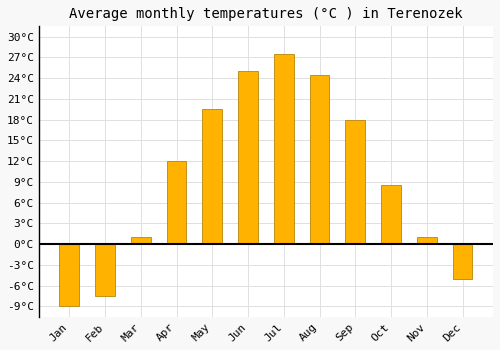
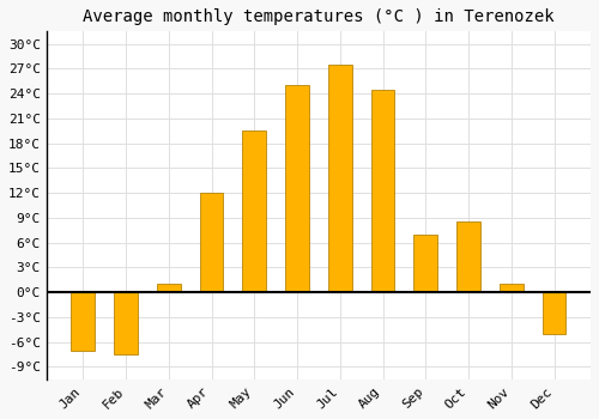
Jan: -9.0°C -> -7.0°C
Sep: 18.0°C -> 7.0°C
